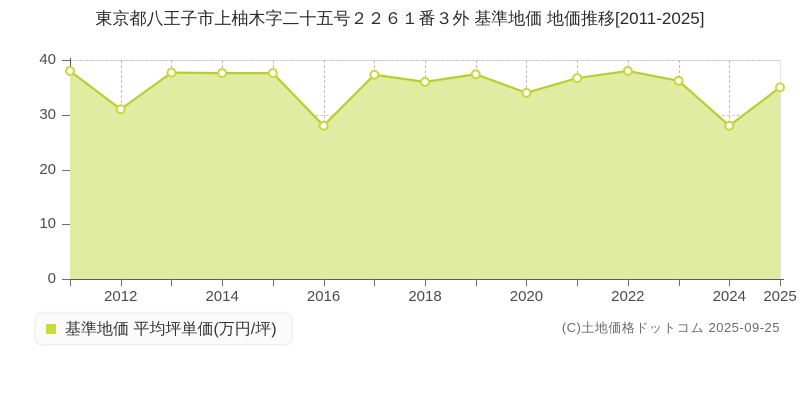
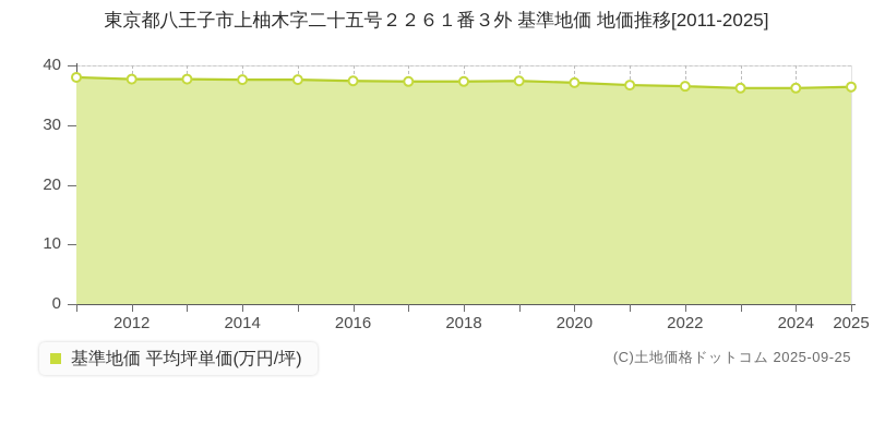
2012: 31 -> 38
2016: 28 -> 37
2018: 36 -> 37
2020: 34 -> 37
2022: 38 -> 36
2024: 28 -> 36
2025: 35 -> 36
